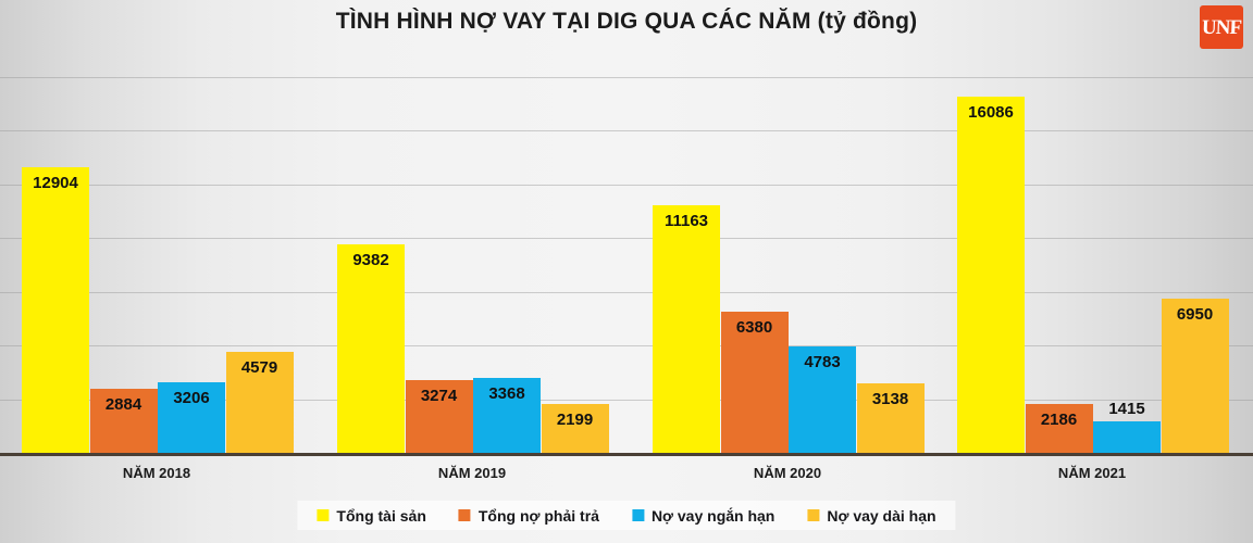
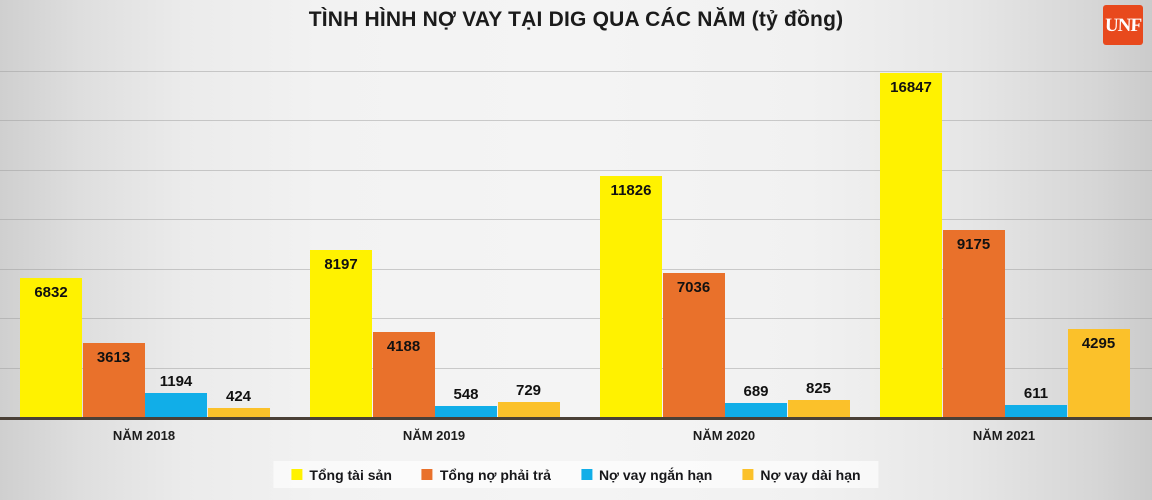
Tổng tài sản/NĂM 2018: 12904 -> 6832
Tổng nợ phải trả/NĂM 2018: 2884 -> 3613
Nợ vay ngắn hạn/NĂM 2018: 3206 -> 1194
Nợ vay dài hạn/NĂM 2018: 4579 -> 424
Tổng tài sản/NĂM 2019: 9382 -> 8197
Tổng nợ phải trả/NĂM 2019: 3274 -> 4188
Nợ vay ngắn hạn/NĂM 2019: 3368 -> 548
Nợ vay dài hạn/NĂM 2019: 2199 -> 729
Tổng tài sản/NĂM 2020: 11163 -> 11826
Tổng nợ phải trả/NĂM 2020: 6380 -> 7036
Nợ vay ngắn hạn/NĂM 2020: 4783 -> 689
Nợ vay dài hạn/NĂM 2020: 3138 -> 825
Tổng tài sản/NĂM 2021: 16086 -> 16847
Tổng nợ phải trả/NĂM 2021: 2186 -> 9175
Nợ vay ngắn hạn/NĂM 2021: 1415 -> 611
Nợ vay dài hạn/NĂM 2021: 6950 -> 4295
